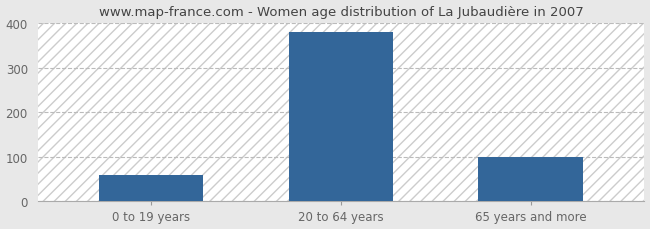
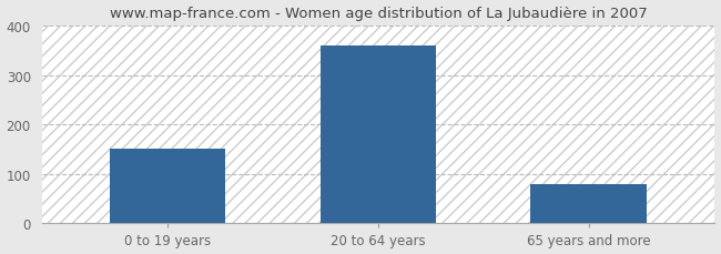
0 to 19 years: 60 -> 150
20 to 64 years: 380 -> 360
65 years and more: 100 -> 80
